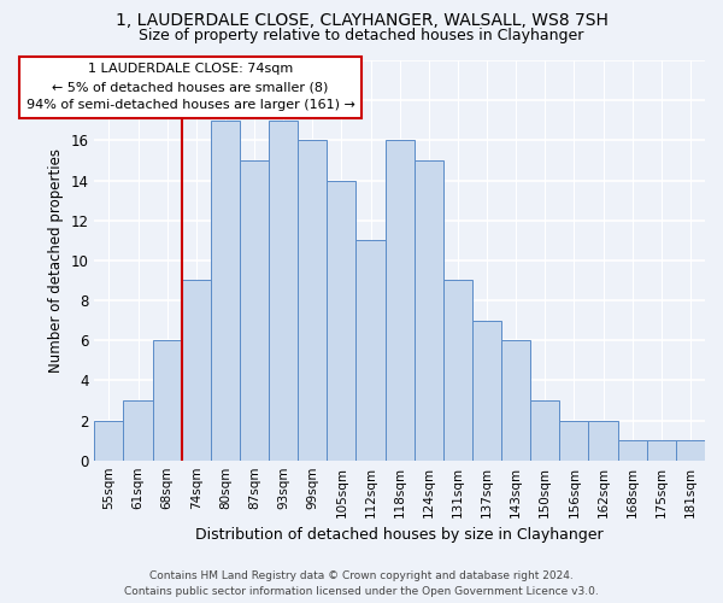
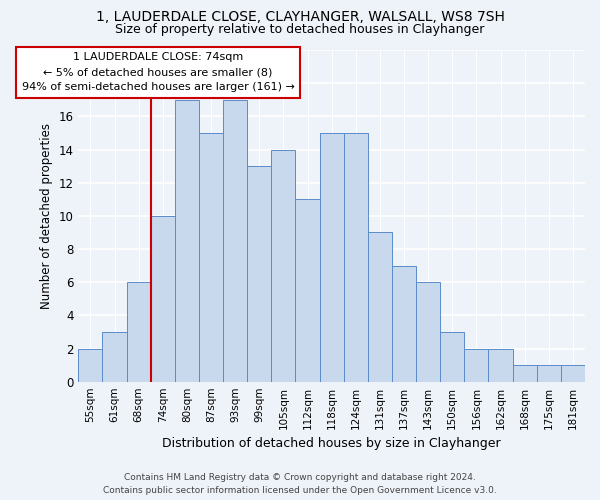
74sqm: 9 -> 10
99sqm: 16 -> 13
118sqm: 16 -> 15
